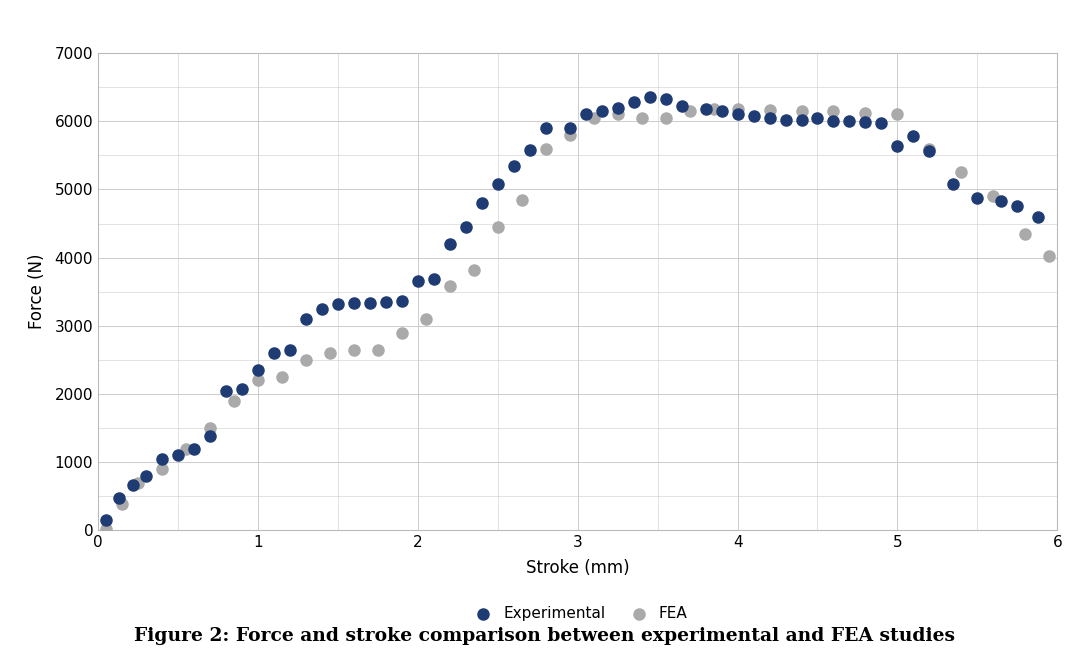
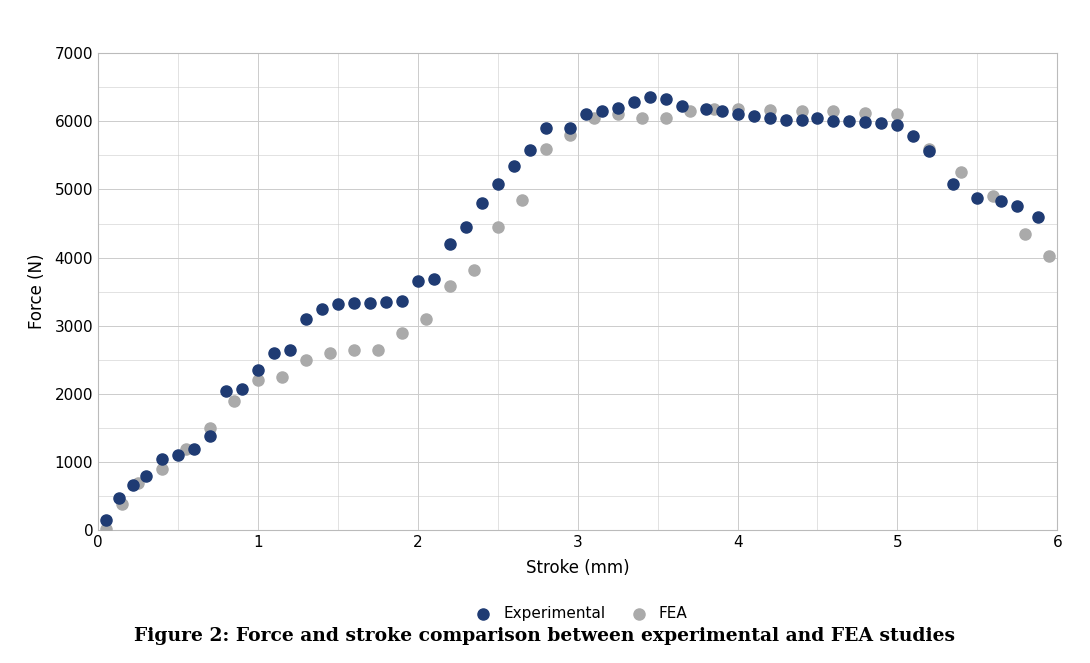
Experimental/5: 5640 -> 5950
